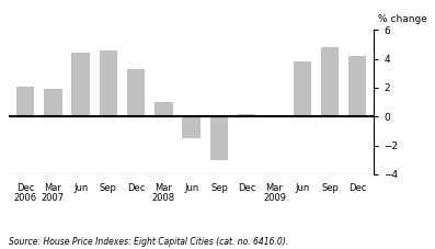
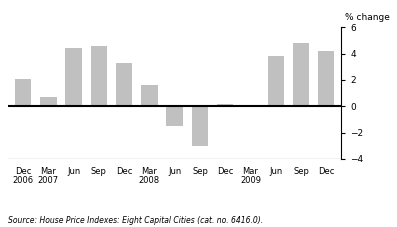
Mar 2007: 1.9 -> 0.7
Mar 2008: 1.0 -> 1.6
